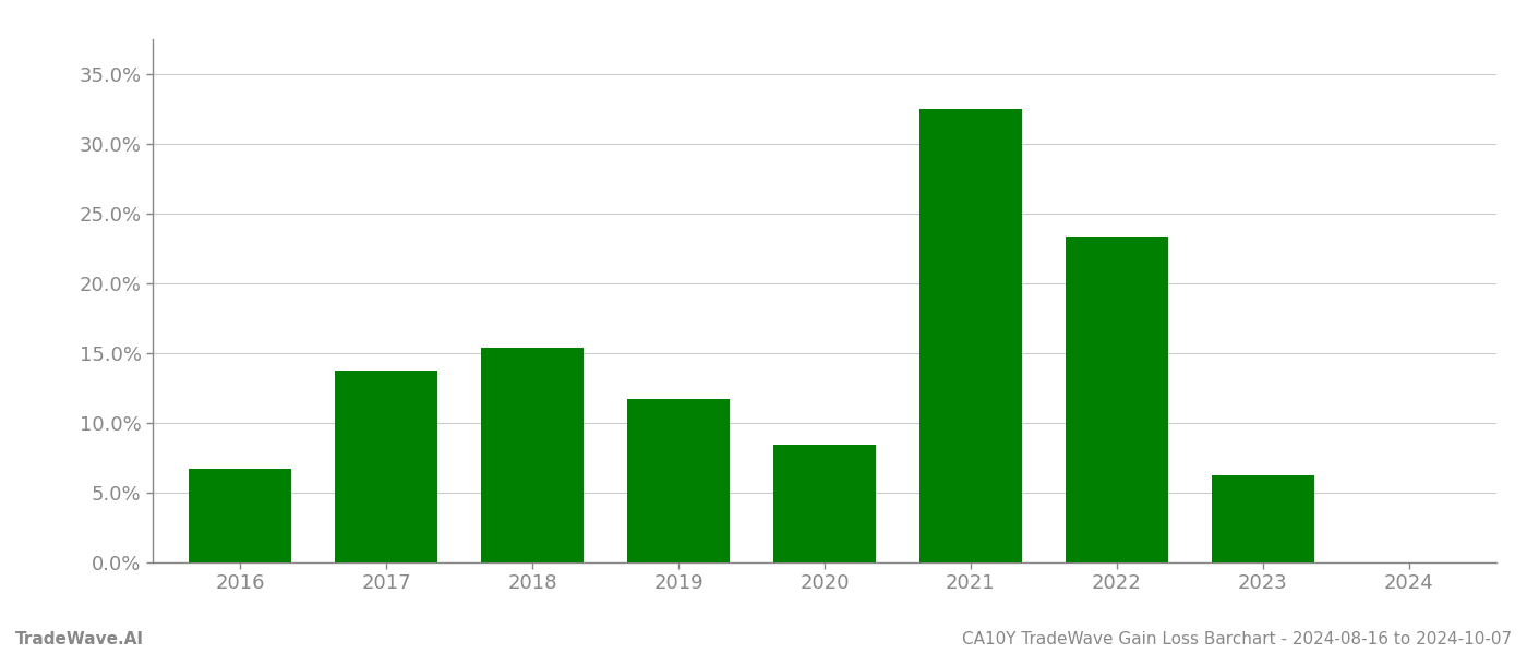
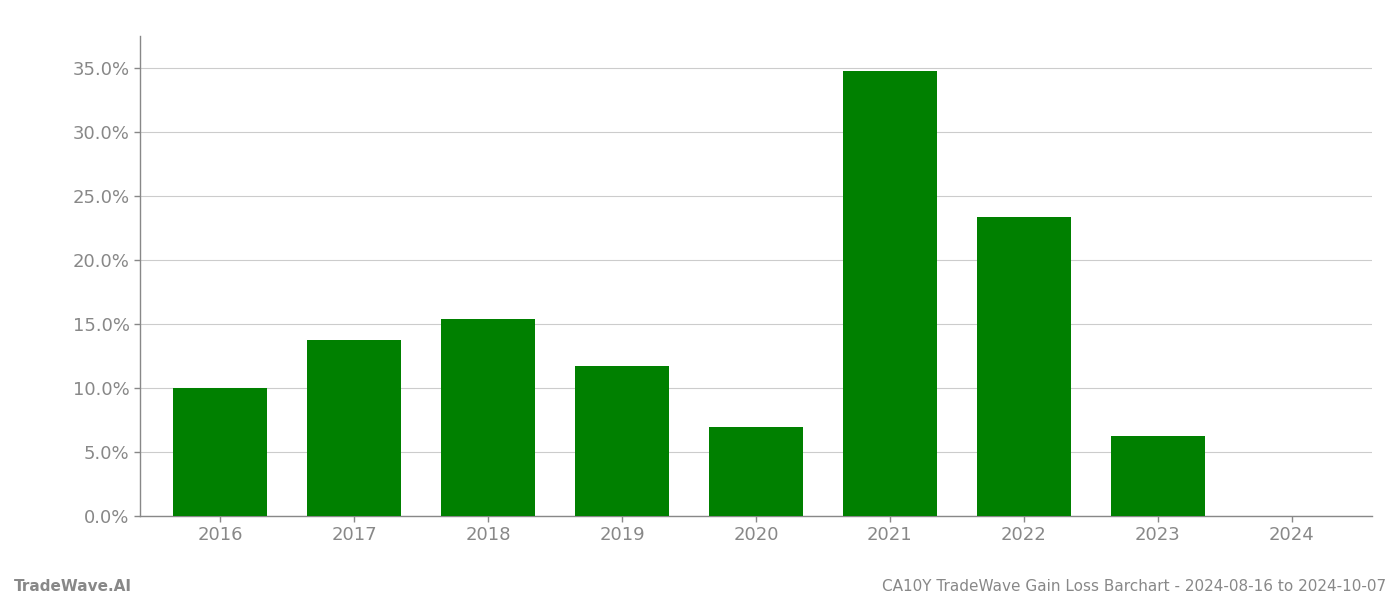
2016: 6.7% -> 10.0%
2020: 8.4% -> 7.0%
2021: 32.5% -> 34.8%
